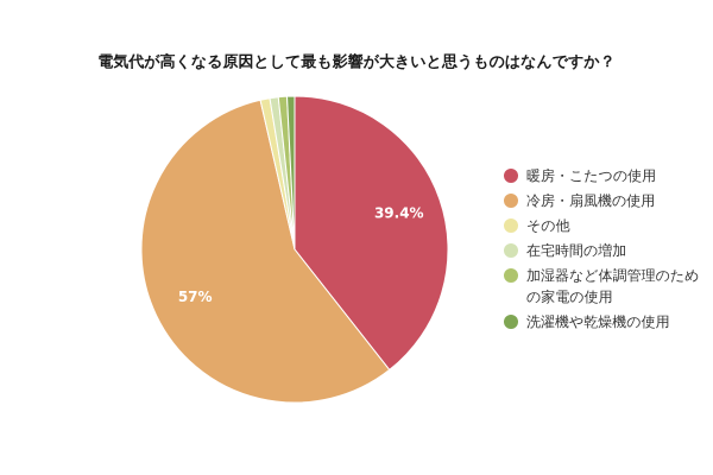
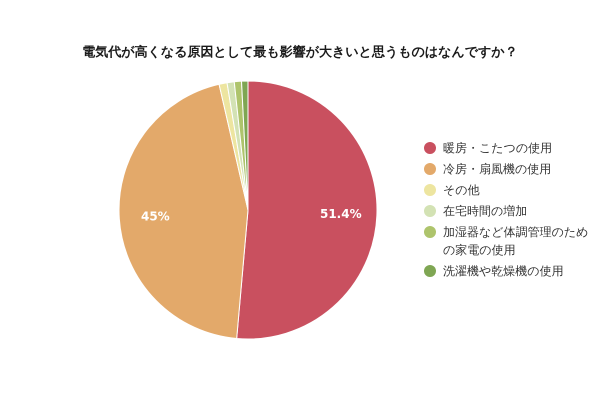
暖房・こたつの使用: 39.4% -> 51.4%
冷房・扇風機の使用: 57% -> 45%
